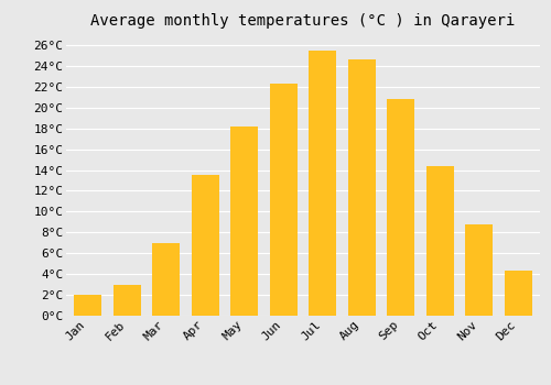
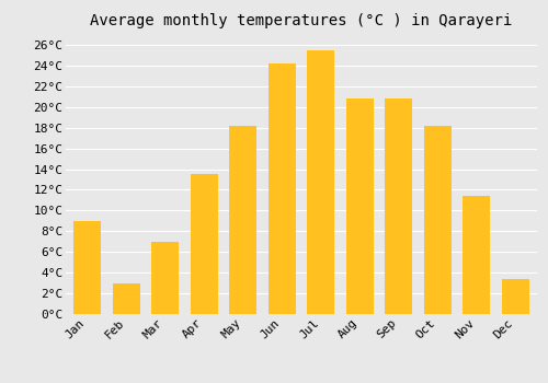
Jan: 2.0°C -> 9.0°C
Jun: 22.3°C -> 24.2°C
Aug: 24.6°C -> 20.8°C
Oct: 14.4°C -> 18.2°C
Nov: 8.8°C -> 11.4°C
Dec: 4.3°C -> 3.4°C
